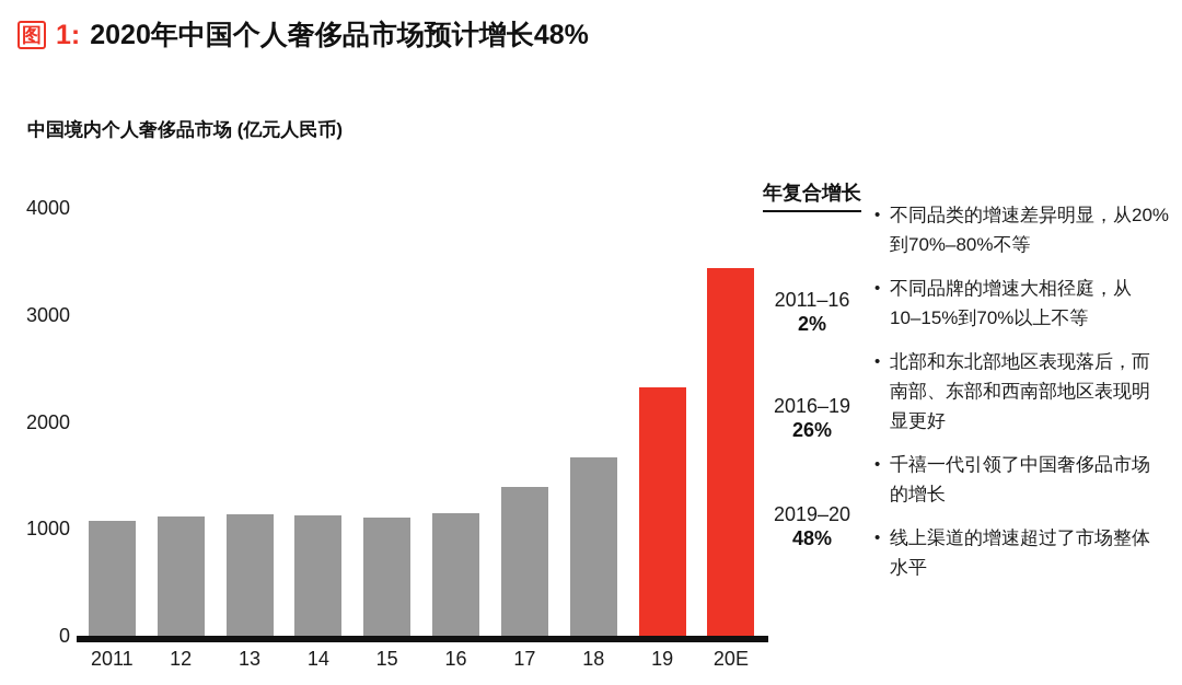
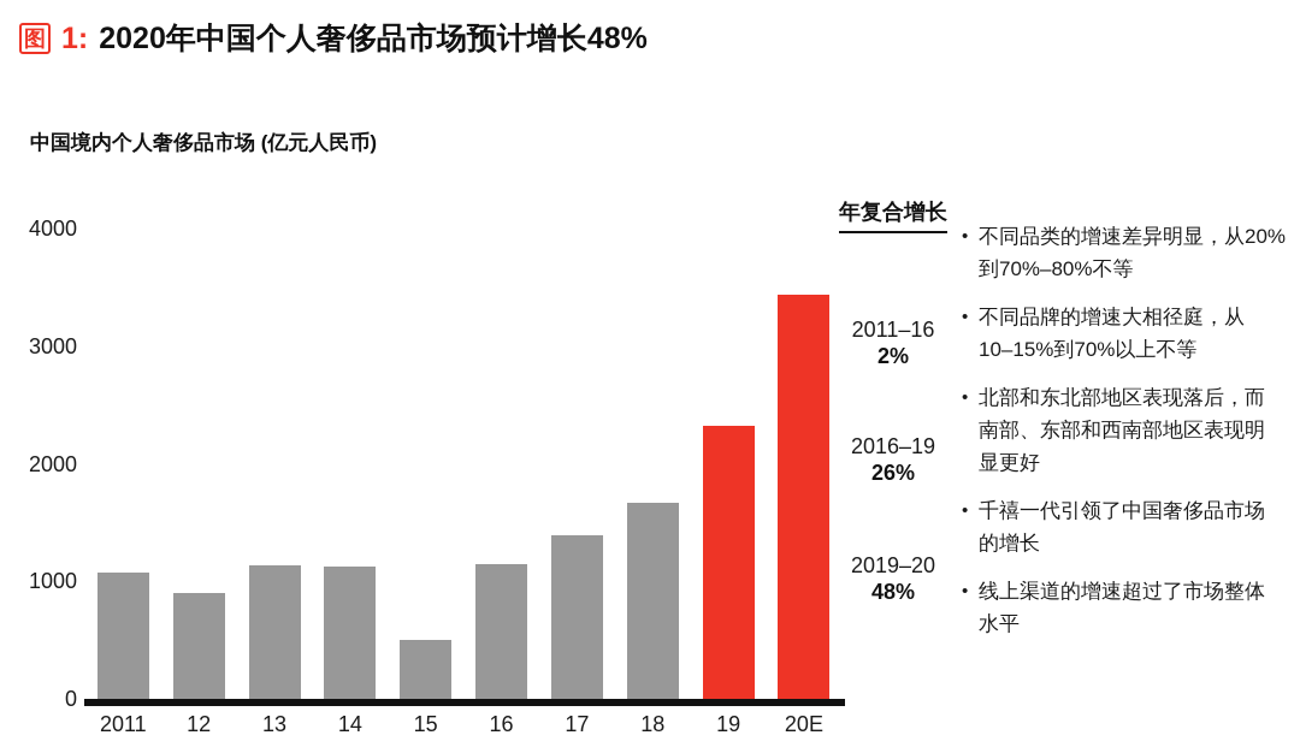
12: 1100 -> 900
15: 1100 -> 500
